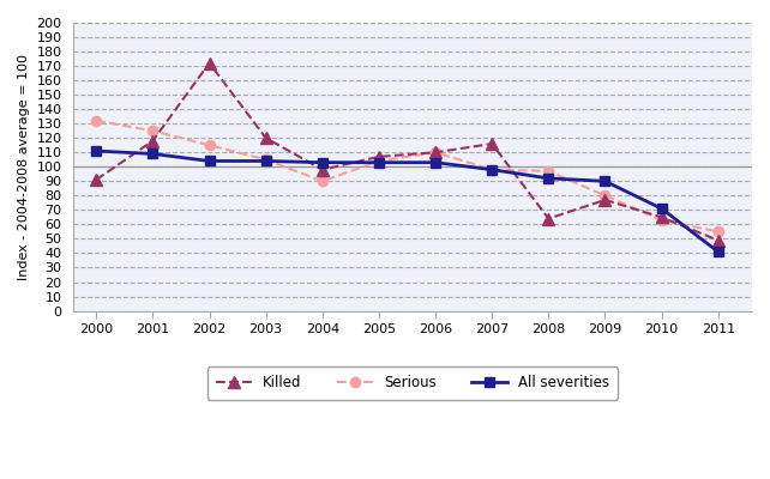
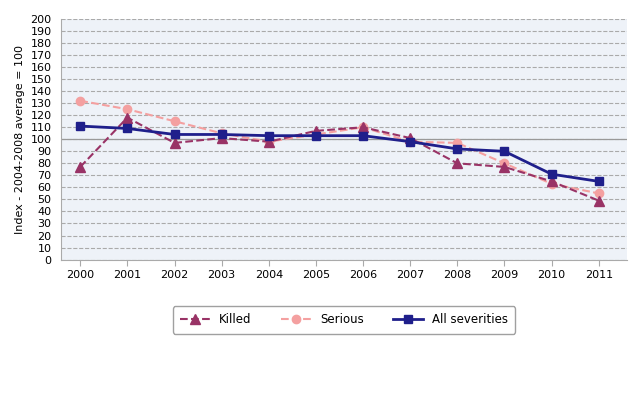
Killed/2000: 91 -> 77
Killed/2002: 172 -> 97
Killed/2003: 120 -> 101
Serious/2004: 90 -> 98
Killed/2007: 116 -> 101
Killed/2008: 64 -> 80
All severities/2011: 41 -> 65
